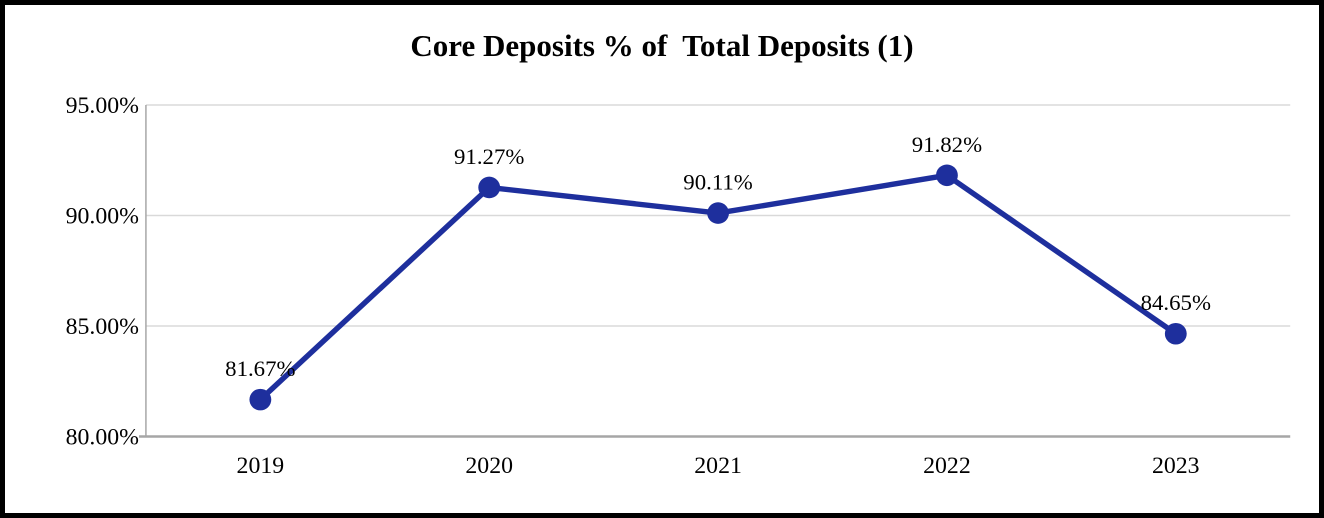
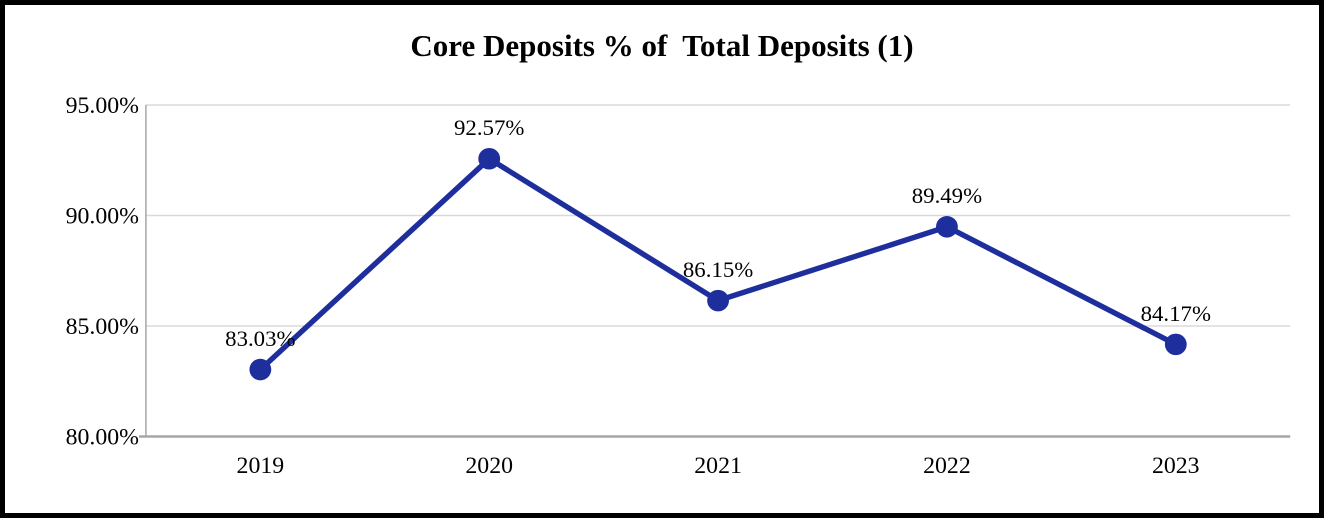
2019: 81.67% -> 83.03%
2020: 91.27% -> 92.57%
2021: 90.11% -> 86.15%
2022: 91.82% -> 89.49%
2023: 84.65% -> 84.17%
